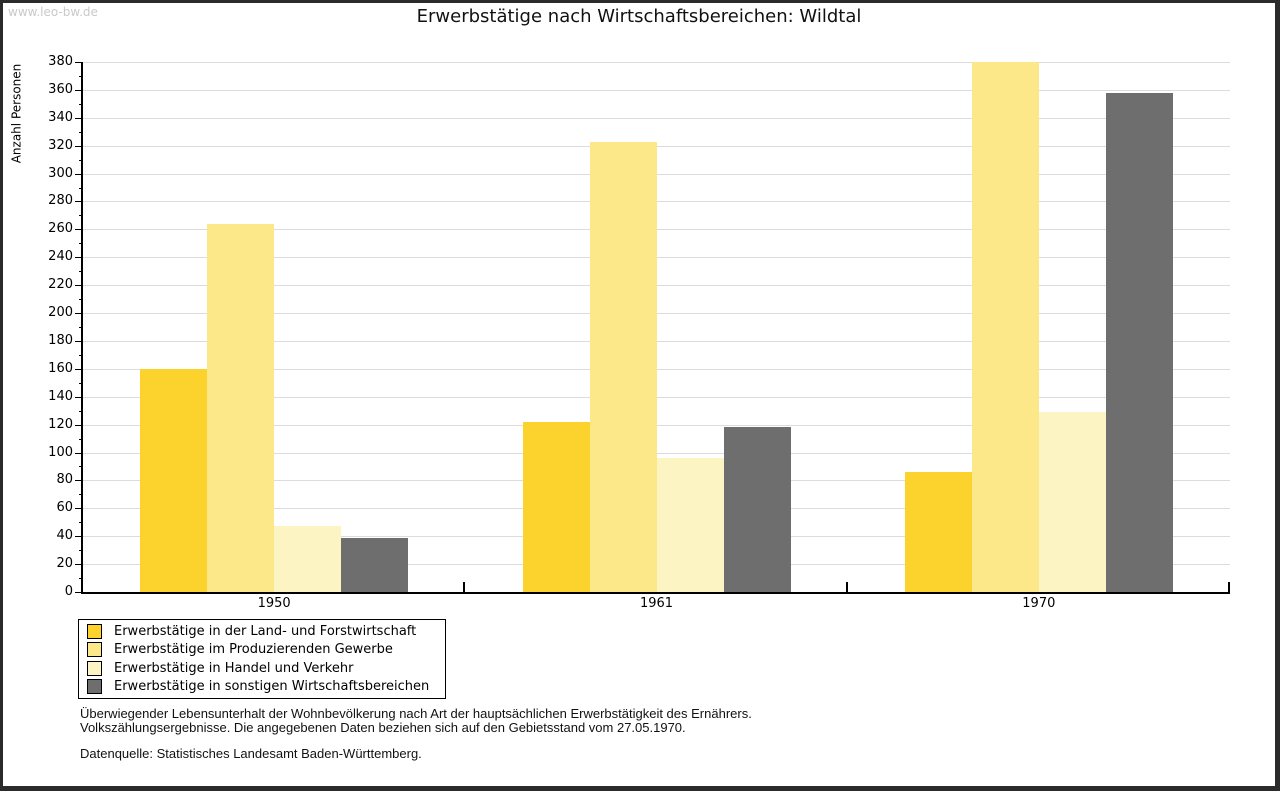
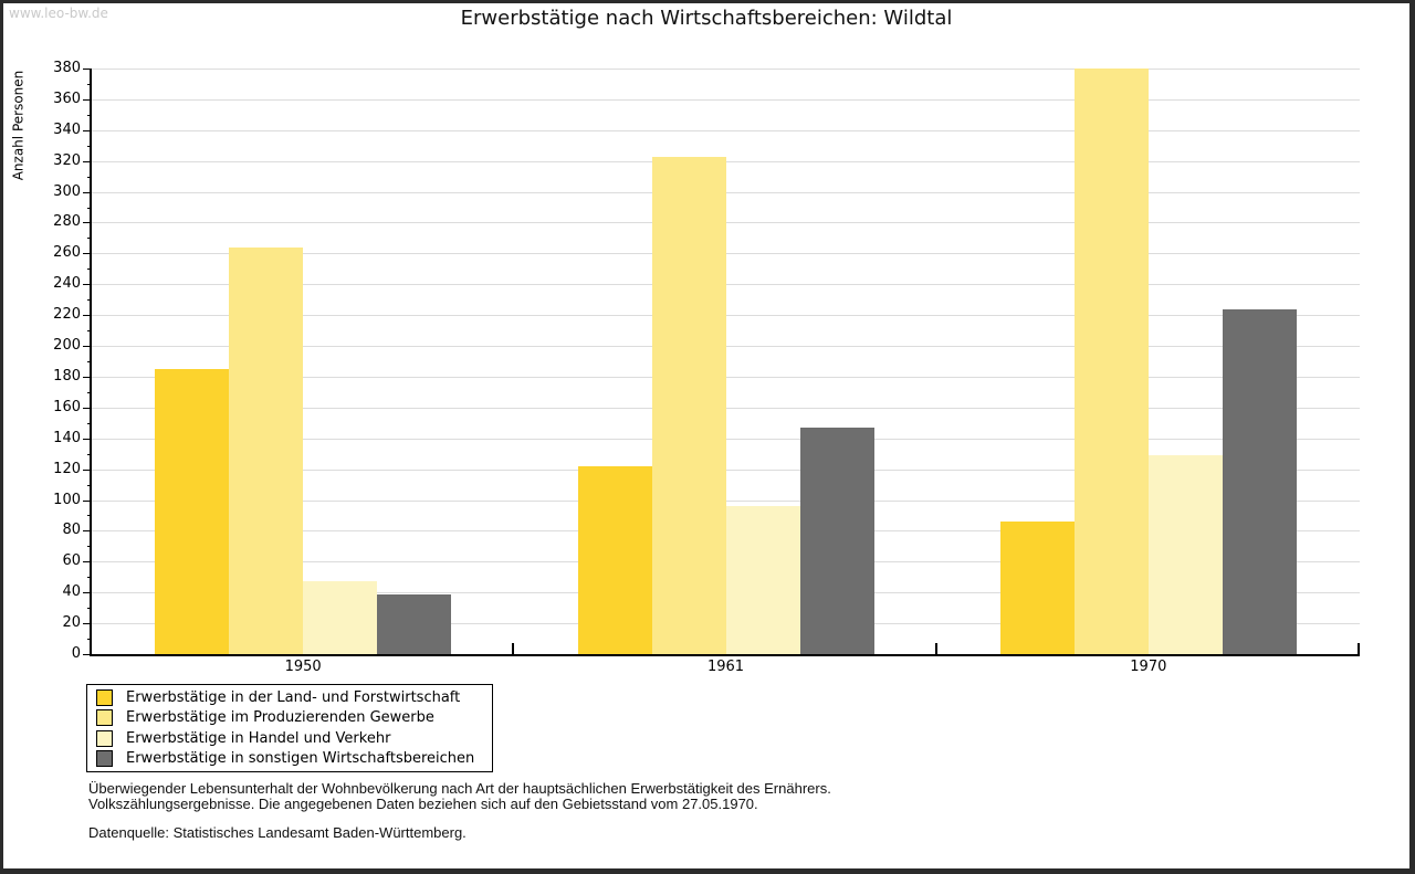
Erwerbstätige in der Land- und Forstwirtschaft/1950: 160 -> 185
Erwerbstätige in sonstigen Wirtschaftsbereichen/1961: 118 -> 147
Erwerbstätige in sonstigen Wirtschaftsbereichen/1970: 358 -> 224
